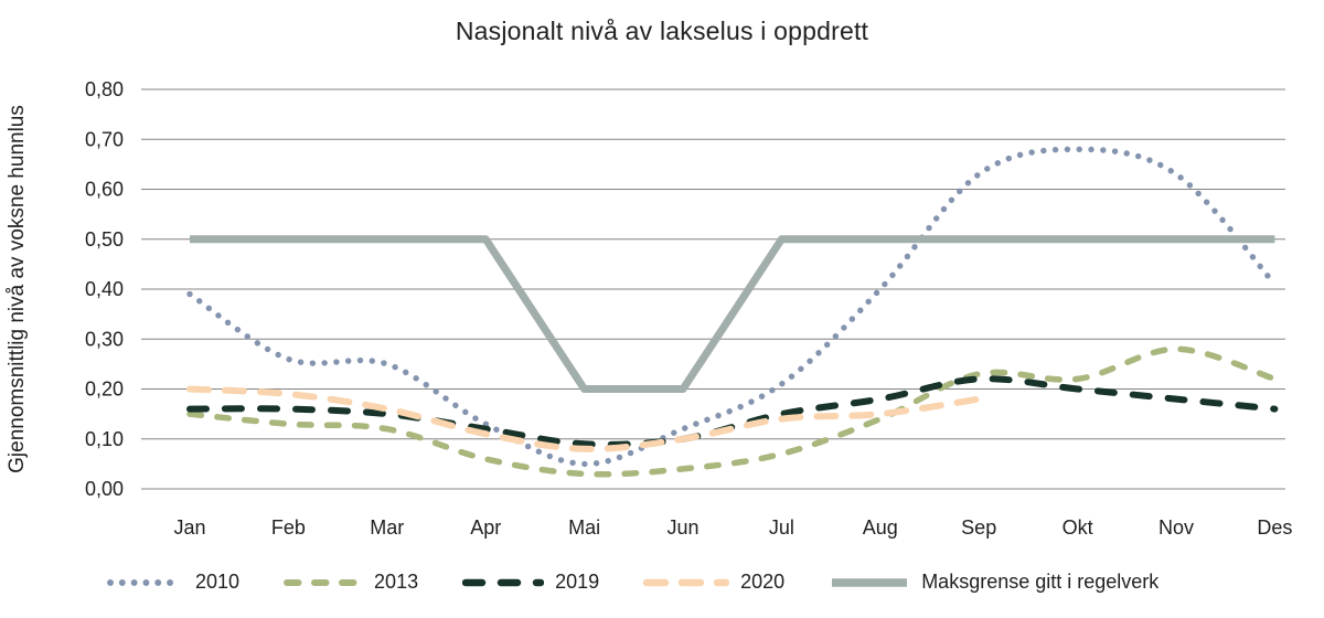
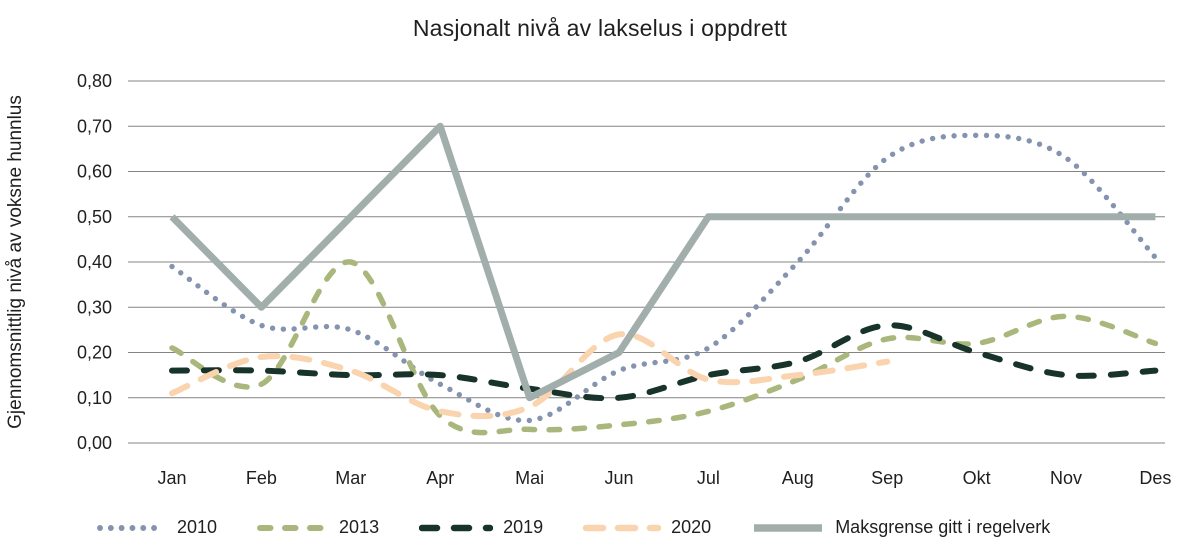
2013/Jan: 0,15 -> 0,21
2020/Jan: 0,20 -> 0,11
Maksgrense gitt i regelverk/Feb: 0,5 -> 0,3
2013/Mar: 0,12 -> 0,40
2019/Apr: 0,12 -> 0,15
2020/Apr: 0,11 -> 0,07
Maksgrense gitt i regelverk/Apr: 0,5 -> 0,7
2019/Mai: 0,09 -> 0,12
Maksgrense gitt i regelverk/Mai: 0,2 -> 0,1
2010/Jun: 0,12 -> 0,16
2020/Jun: 0,10 -> 0,24
2019/Sep: 0,22 -> 0,26
2019/Nov: 0,18 -> 0,15
